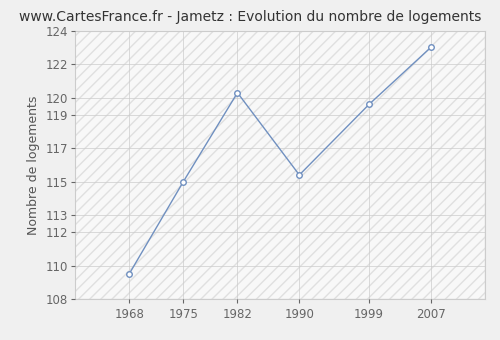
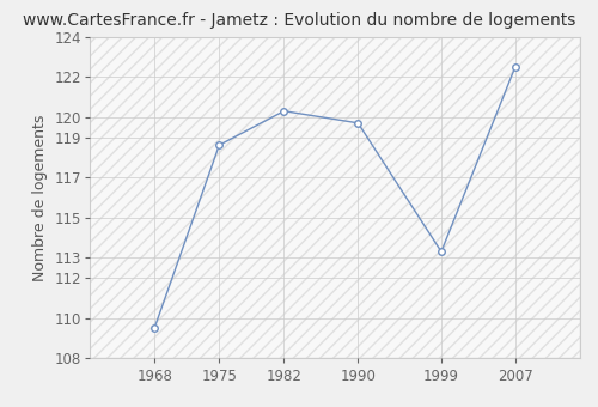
1975: 115.0 -> 118.6
1990: 115.4 -> 119.7
1999: 119.6 -> 113.3
2007: 123.0 -> 122.5
